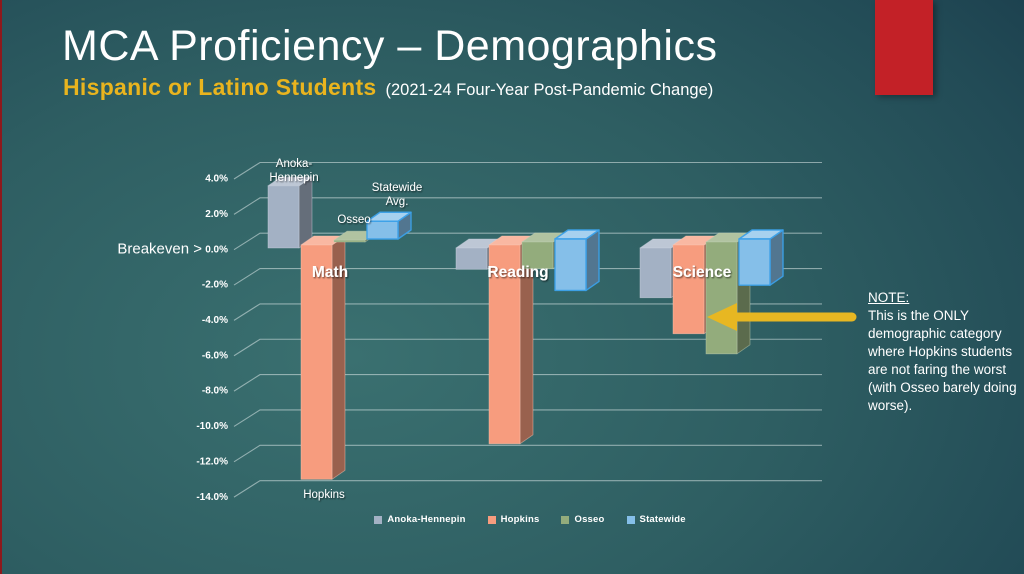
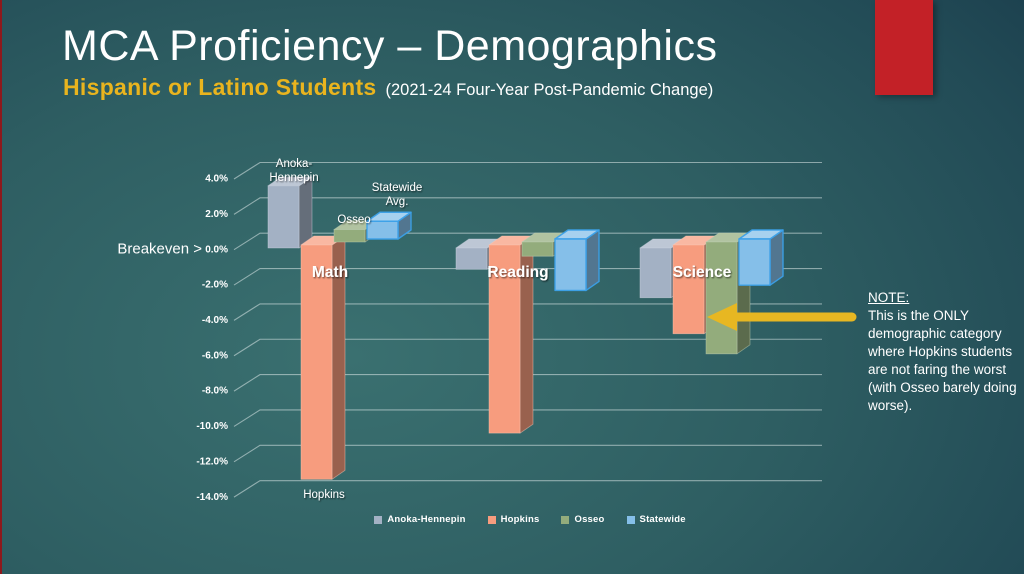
Osseo/Math: 0.1% -> 0.7%
Hopkins/Reading: -11.2% -> -10.6%
Osseo/Reading: -1.5% -> -0.8%
